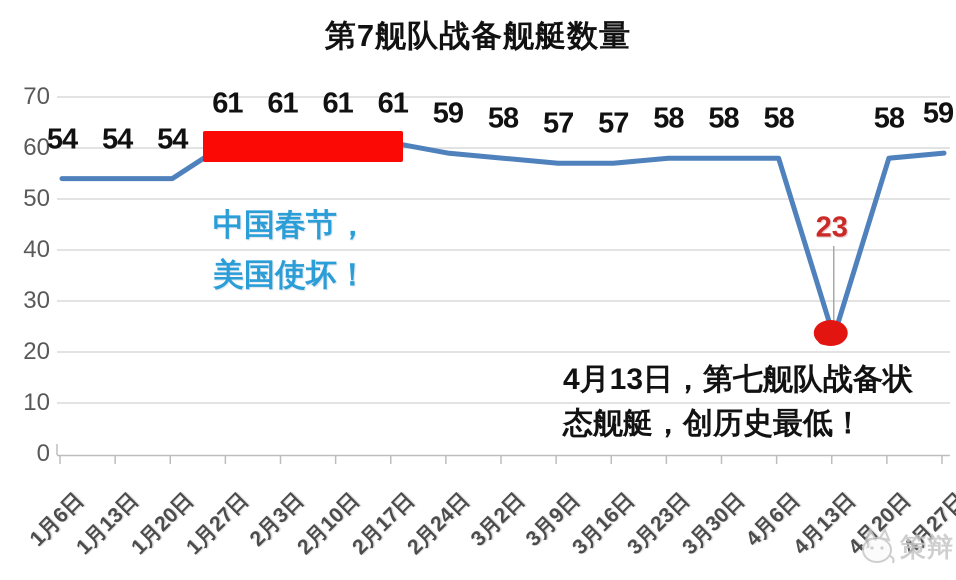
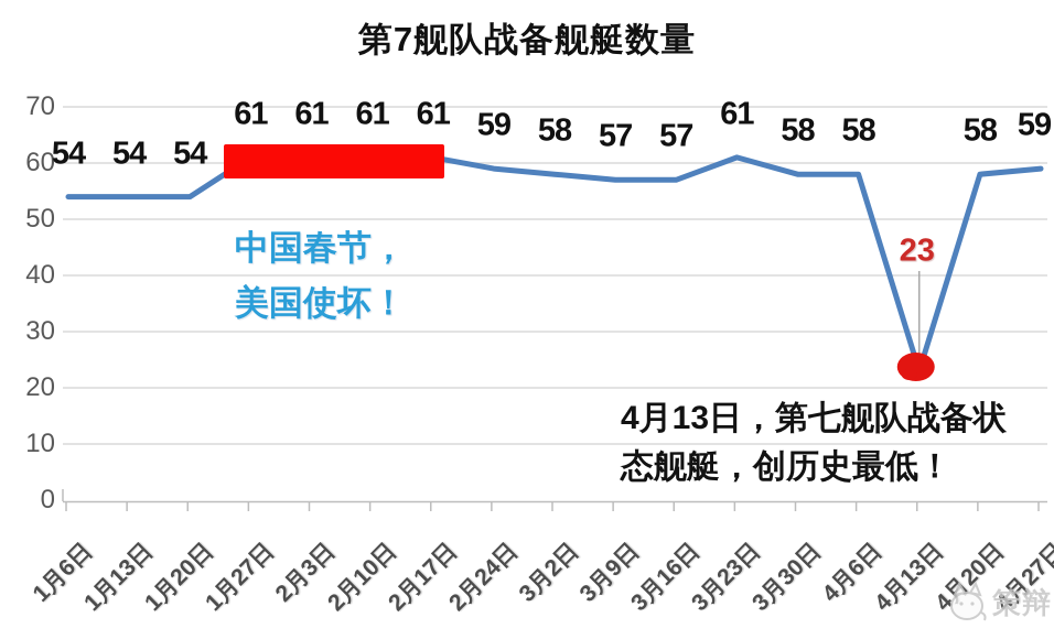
3月23日: 58 -> 61
